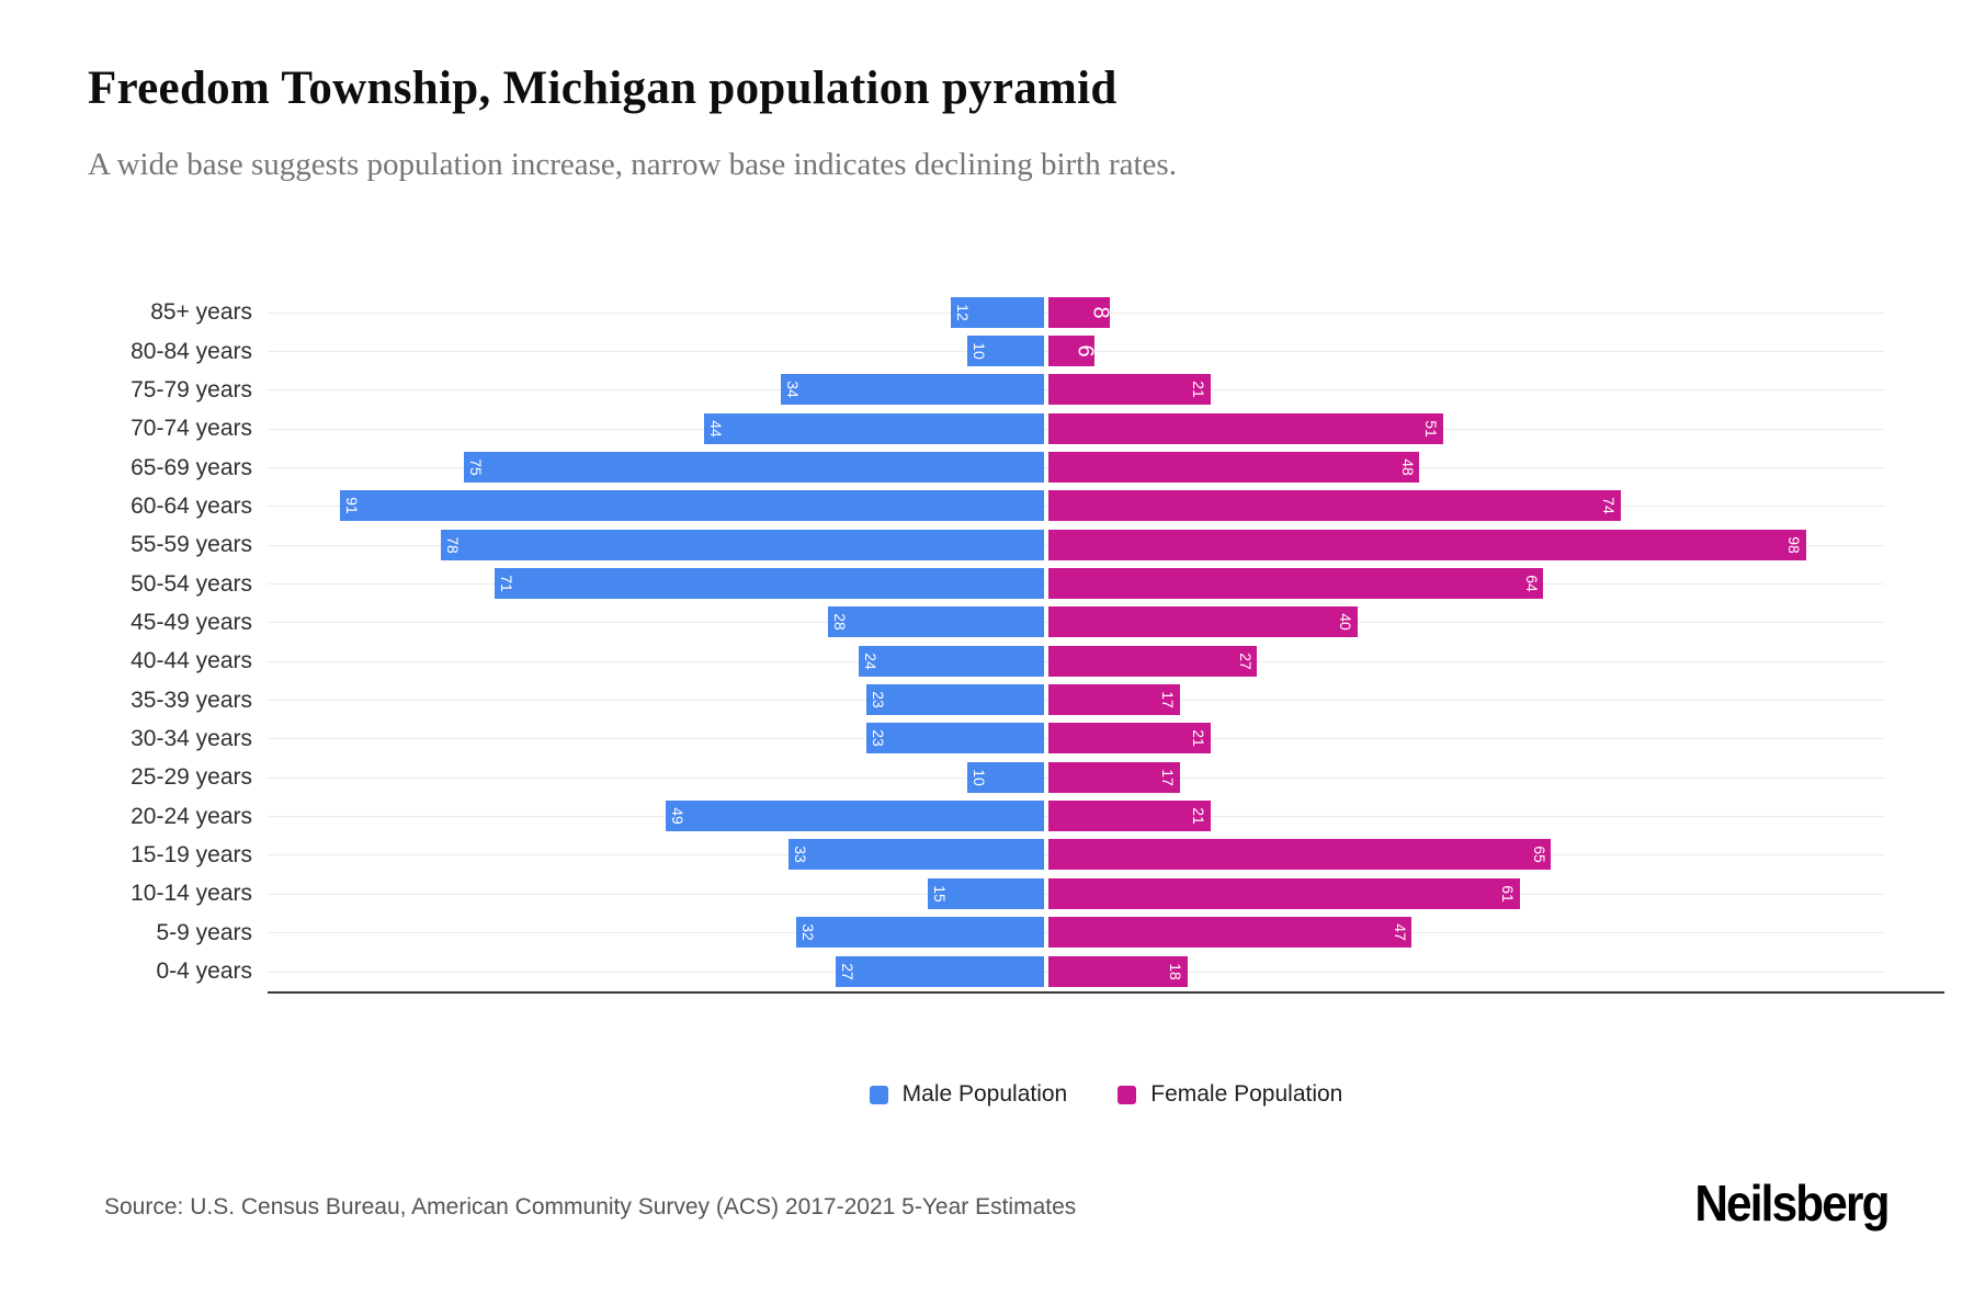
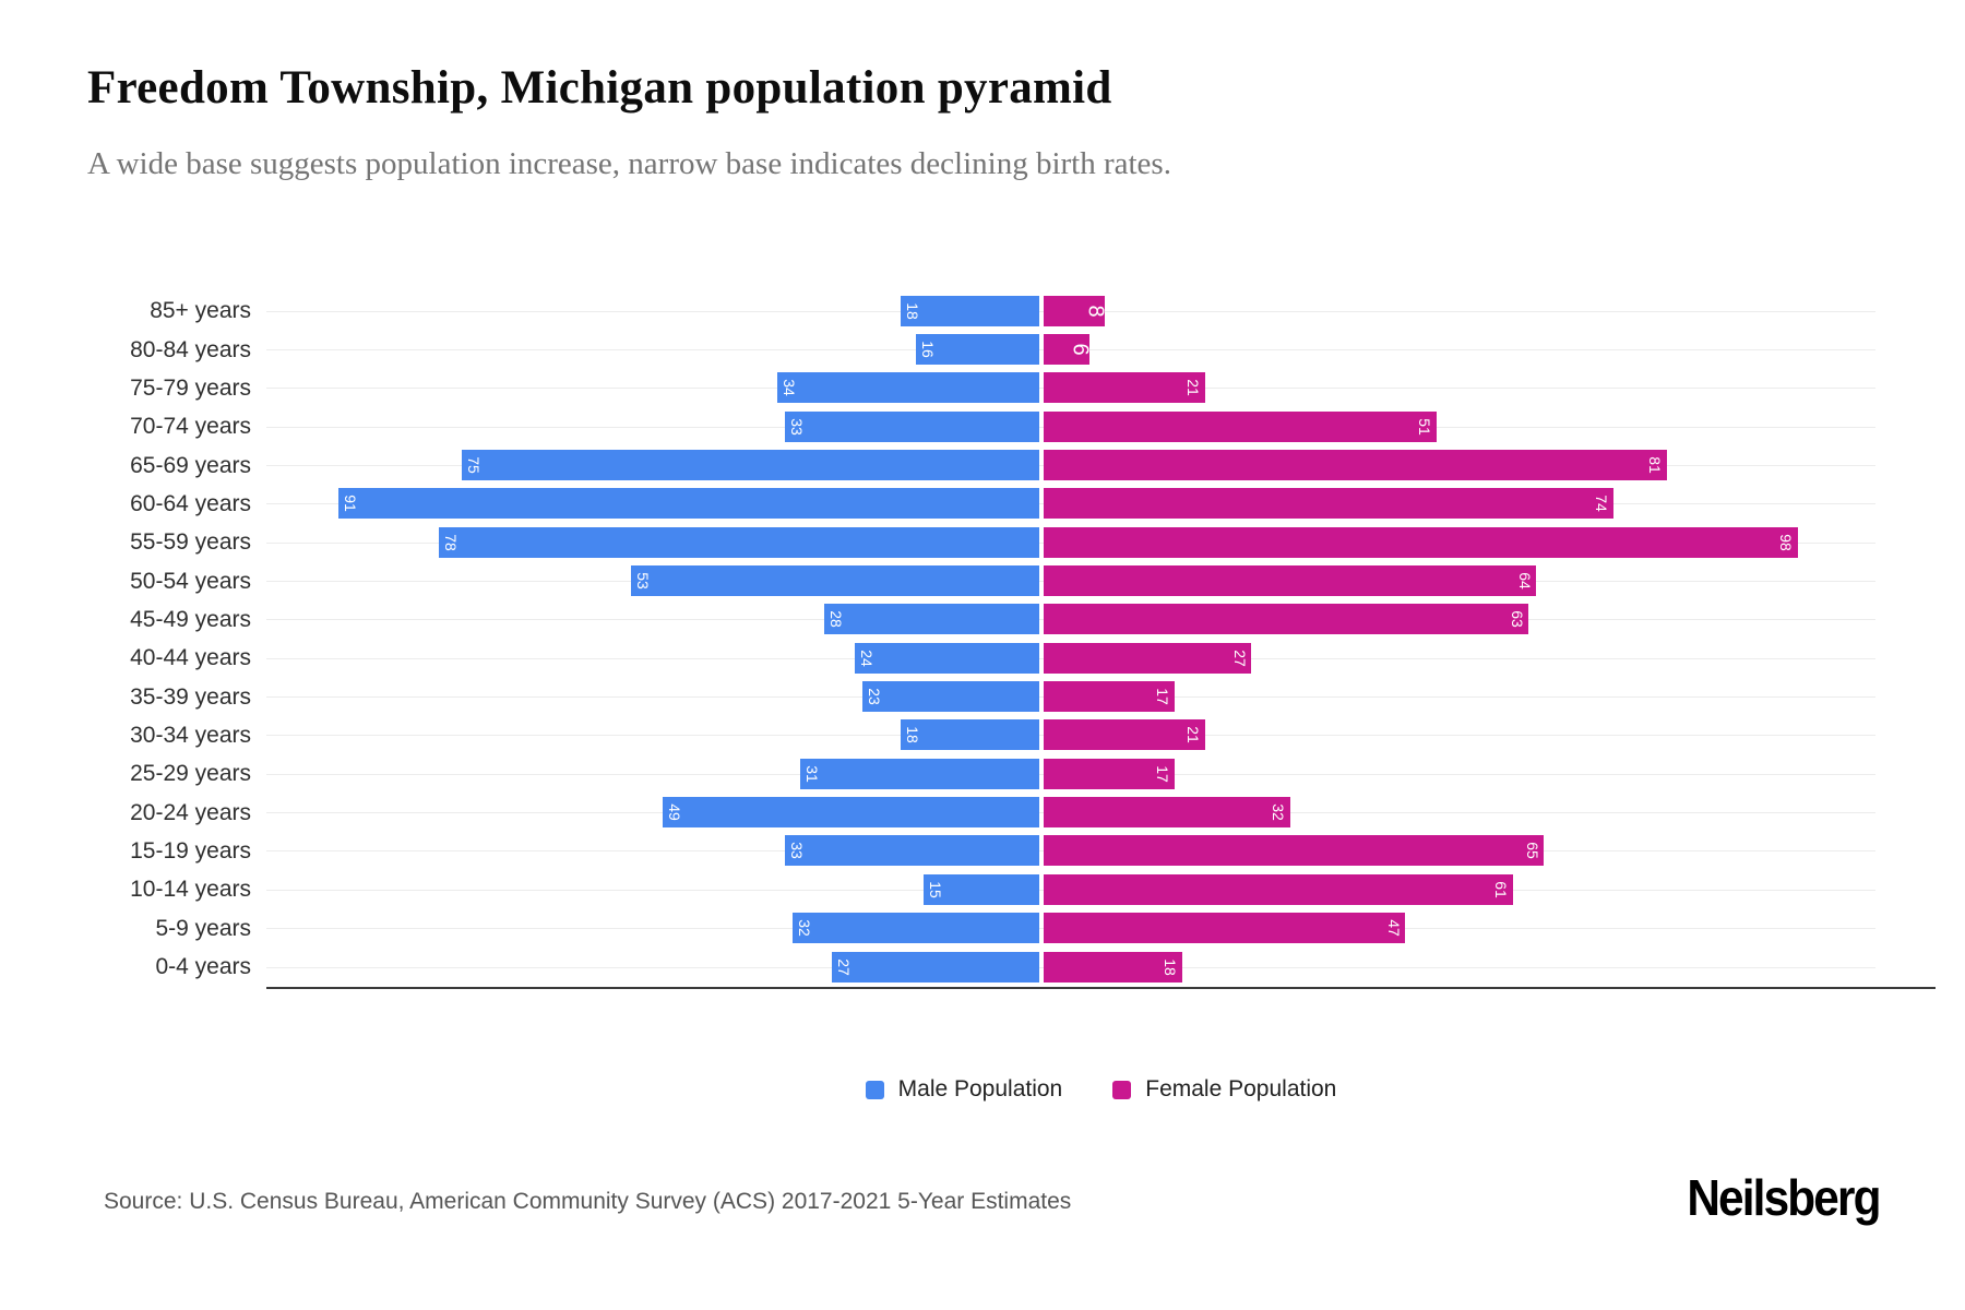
Male Population/85+ years: 12 -> 18
Male Population/80-84 years: 10 -> 16
Male Population/70-74 years: 44 -> 33
Female Population/65-69 years: 48 -> 81
Male Population/50-54 years: 71 -> 53
Female Population/45-49 years: 40 -> 63
Male Population/30-34 years: 23 -> 18
Male Population/25-29 years: 10 -> 31
Female Population/20-24 years: 21 -> 32
